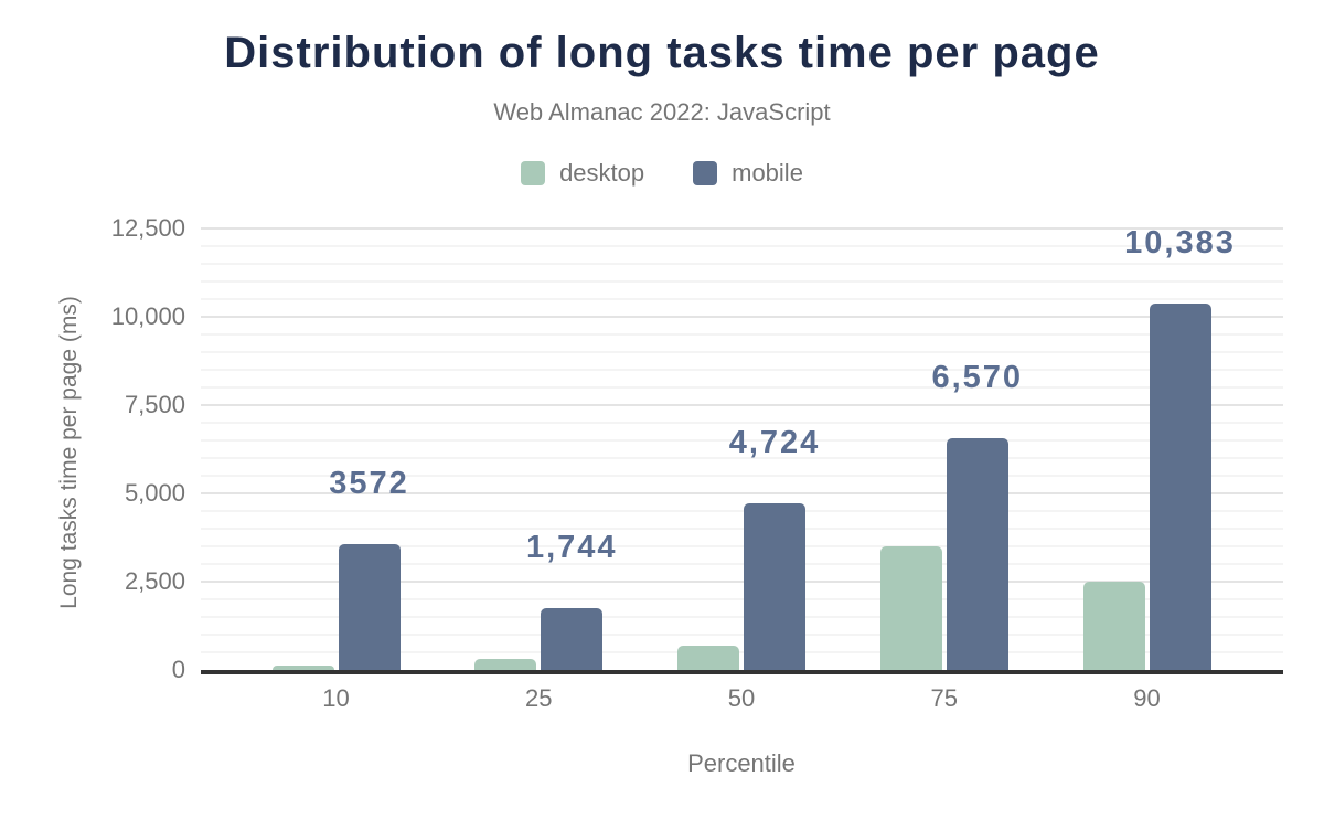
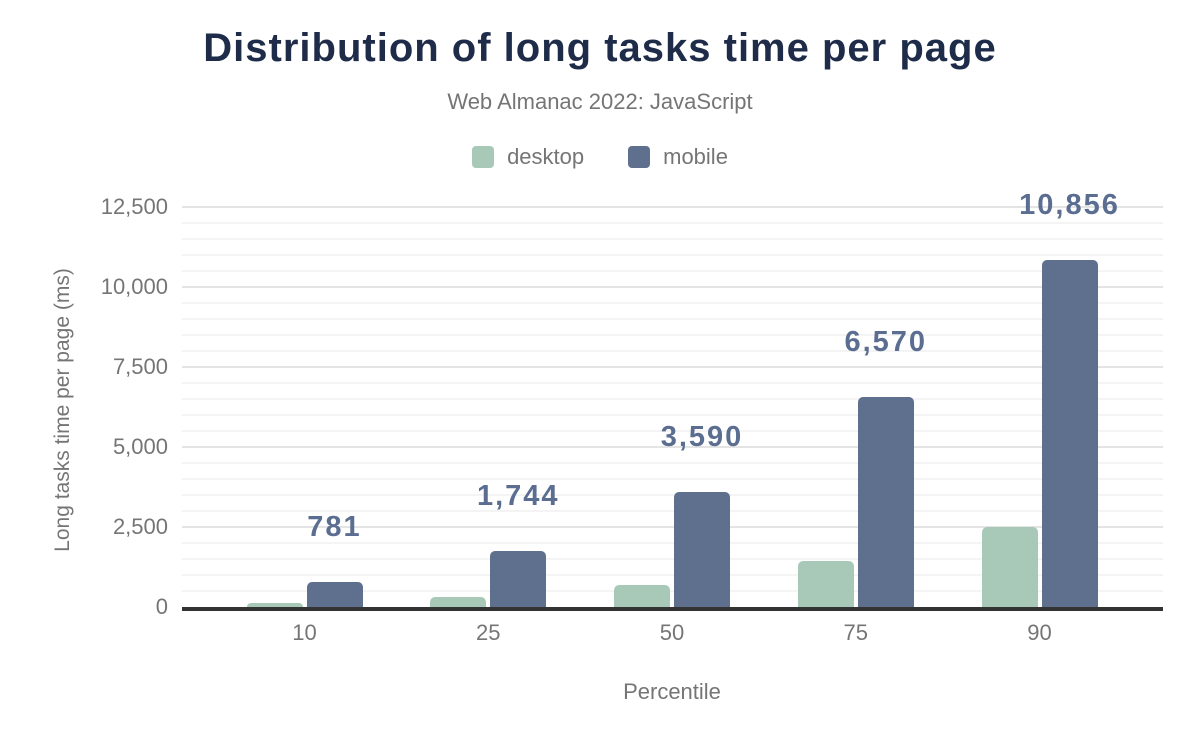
mobile/10: 3572 -> 781
mobile/50: 4,724 -> 3,590
desktop/75: 3500 -> 1400
mobile/90: 10,383 -> 10,856
